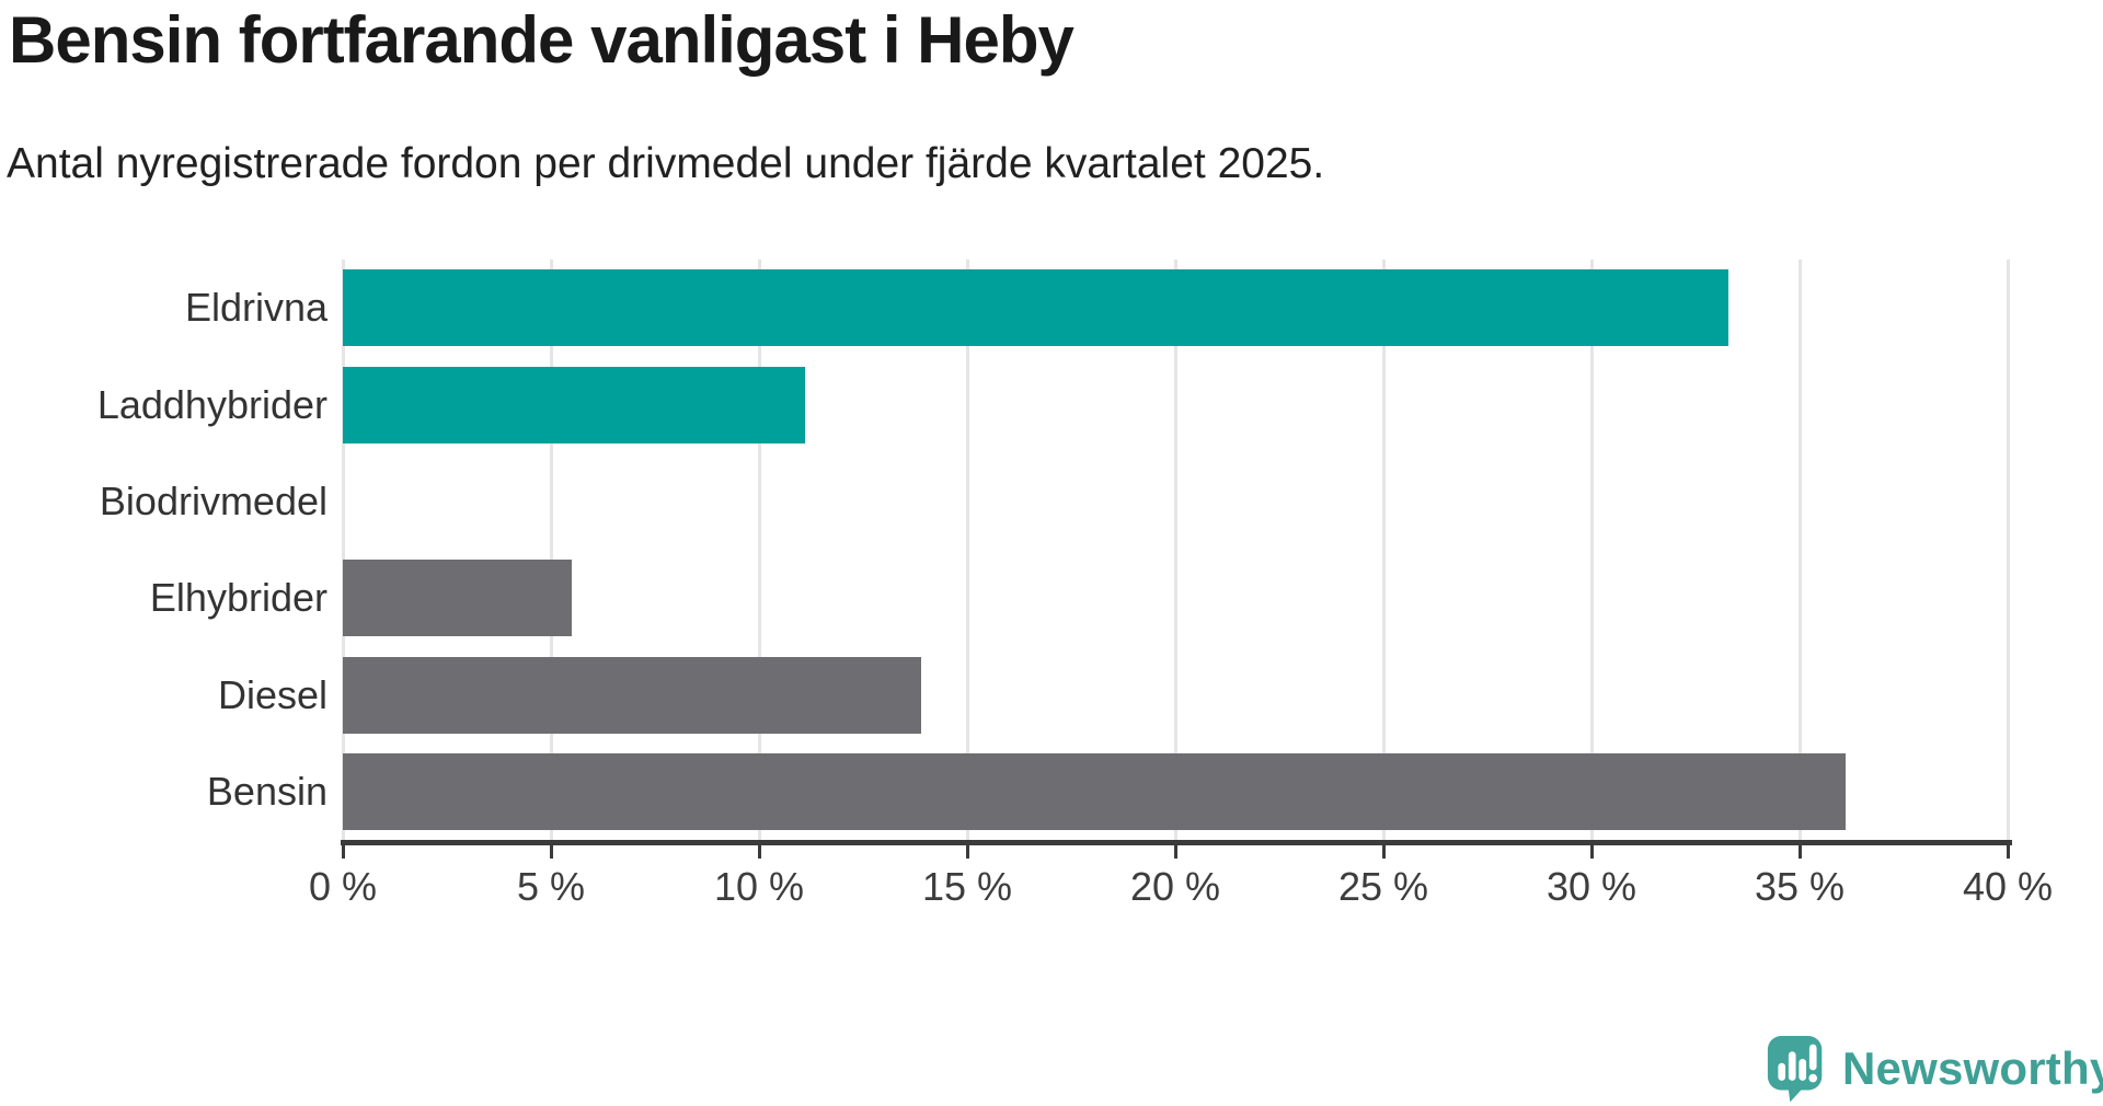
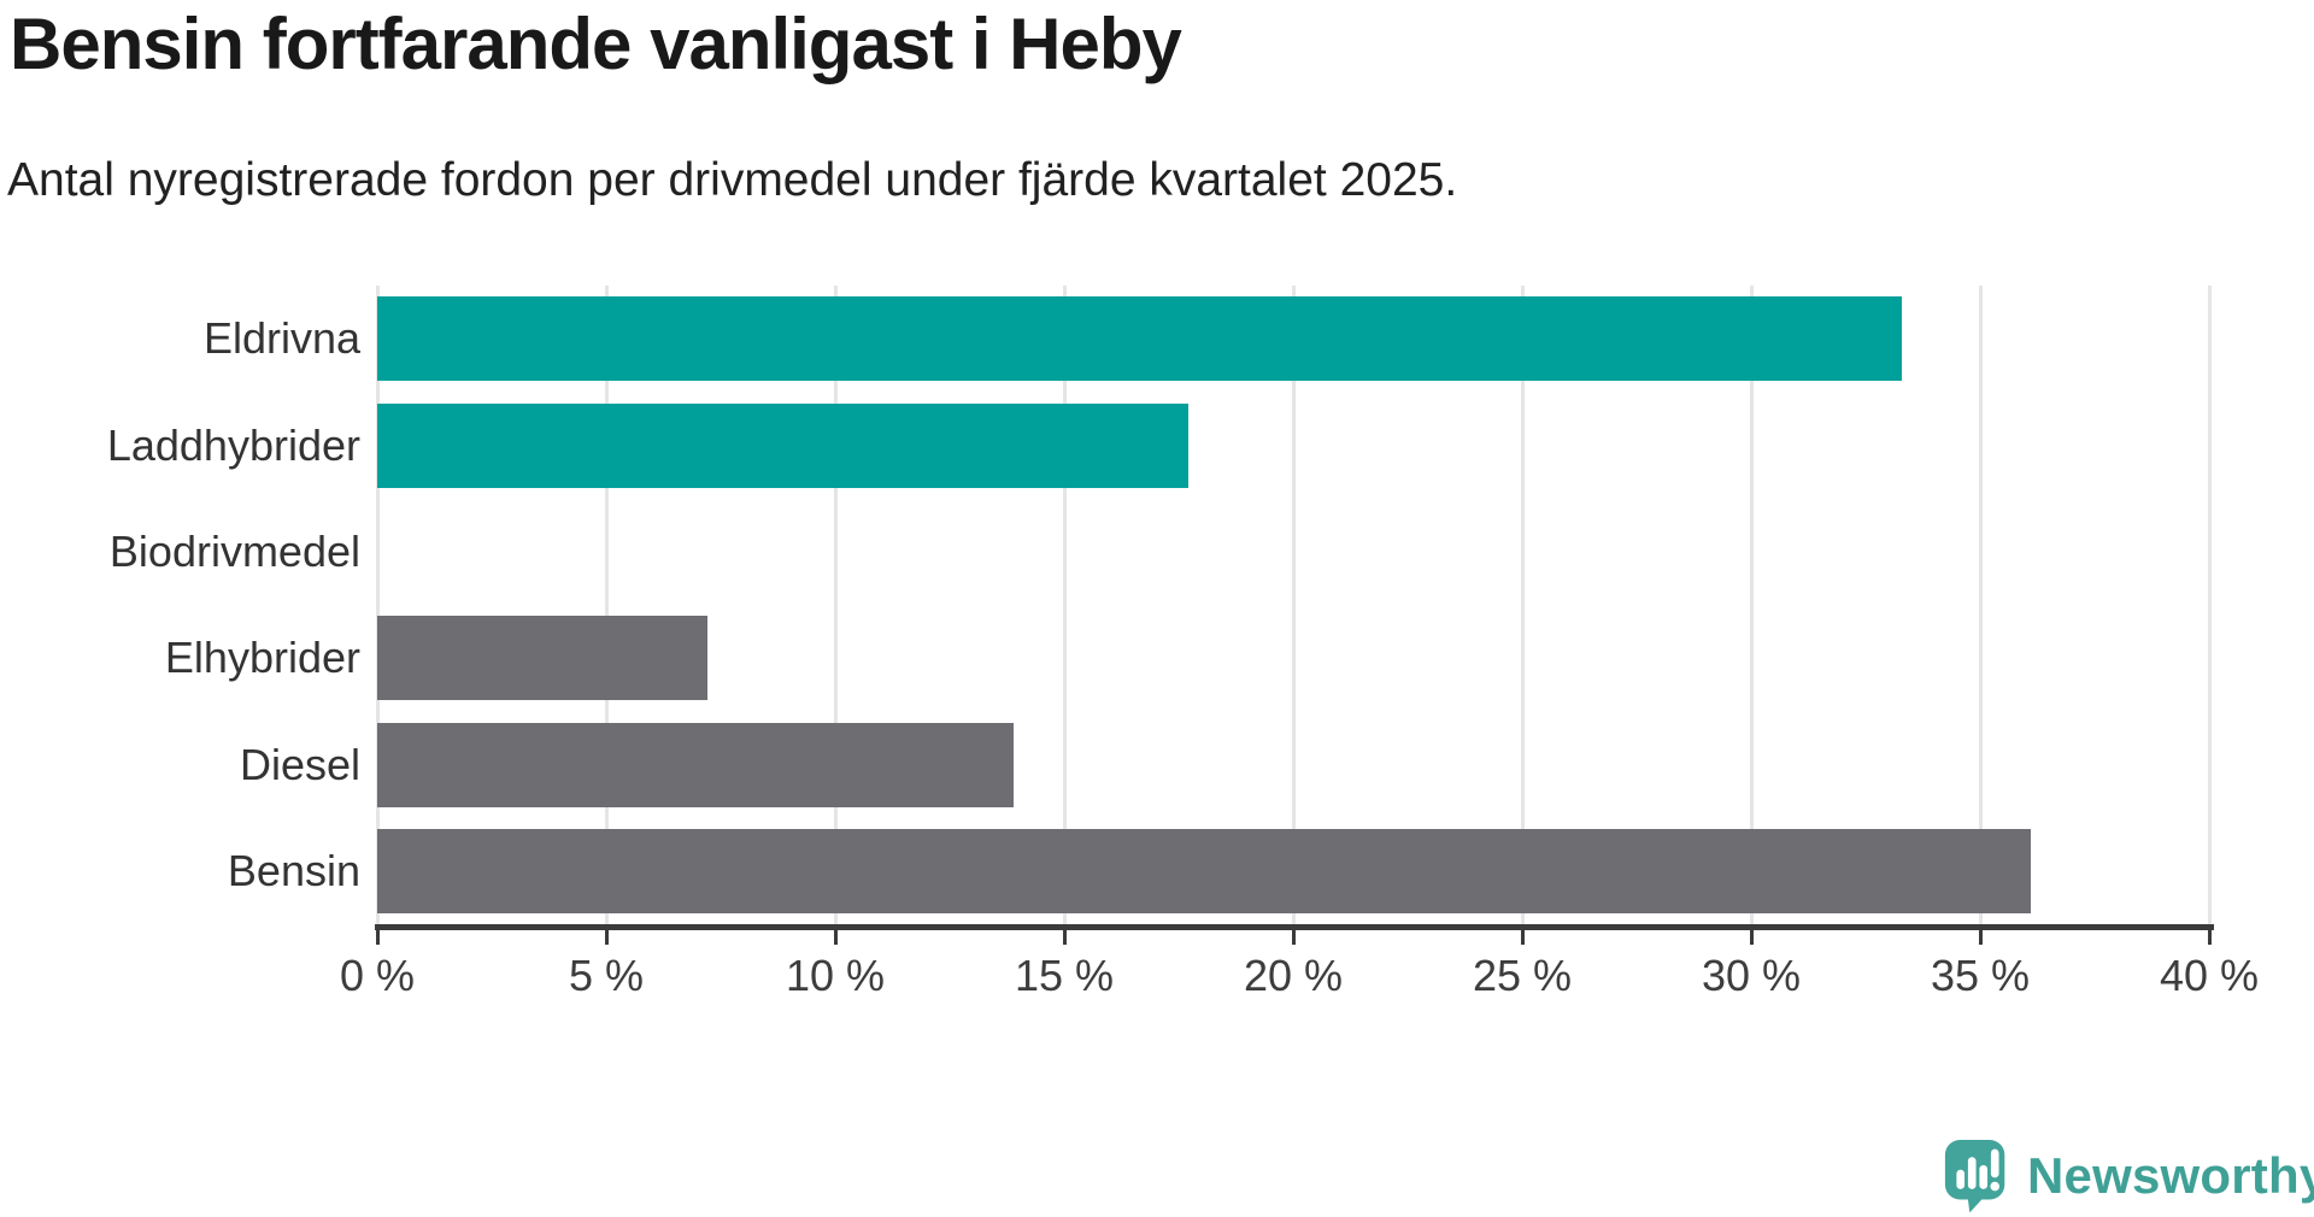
Laddhybrider: 11.1% -> 17.7%
Elhybrider: 5.5% -> 7.2%
